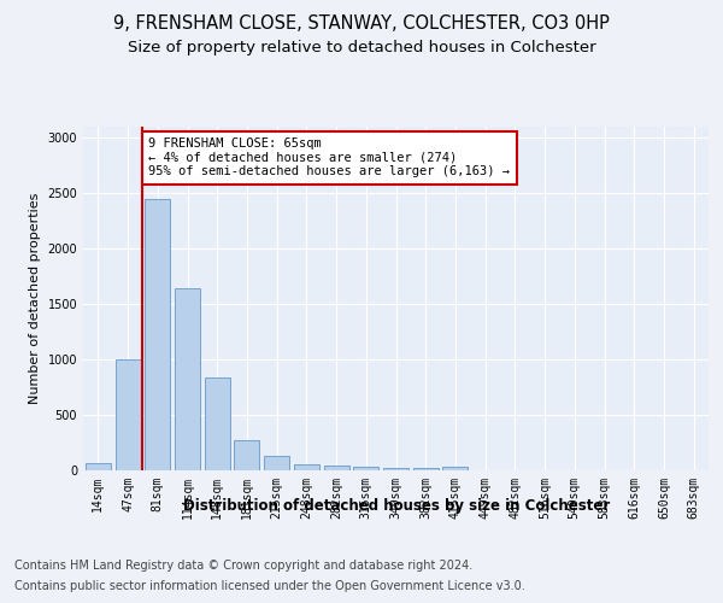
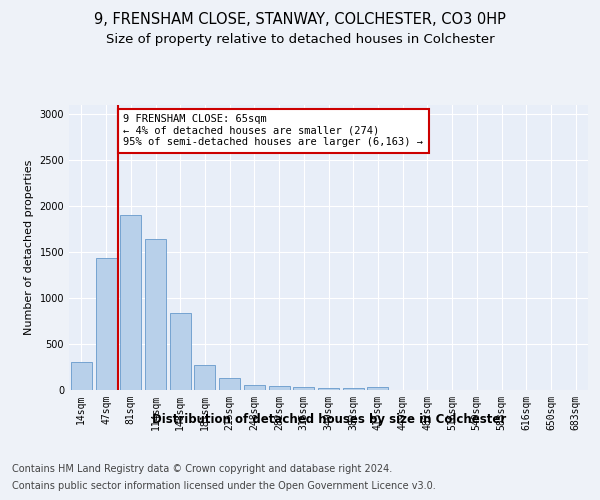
14sqm: 60 -> 300
47sqm: 1000 -> 1440
81sqm: 2450 -> 1900
